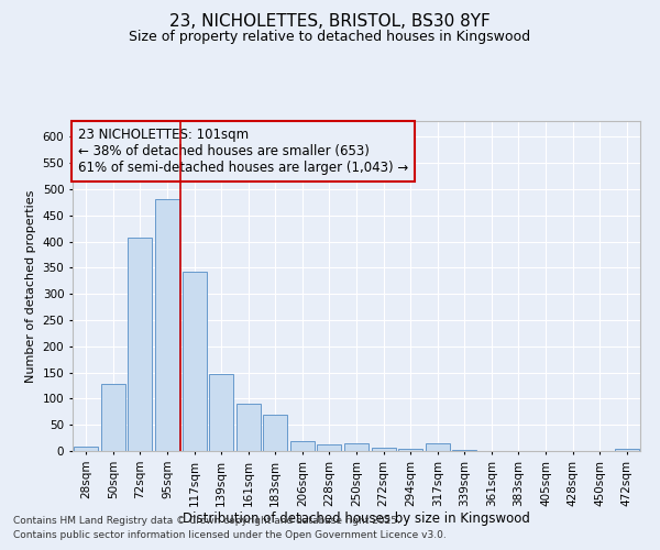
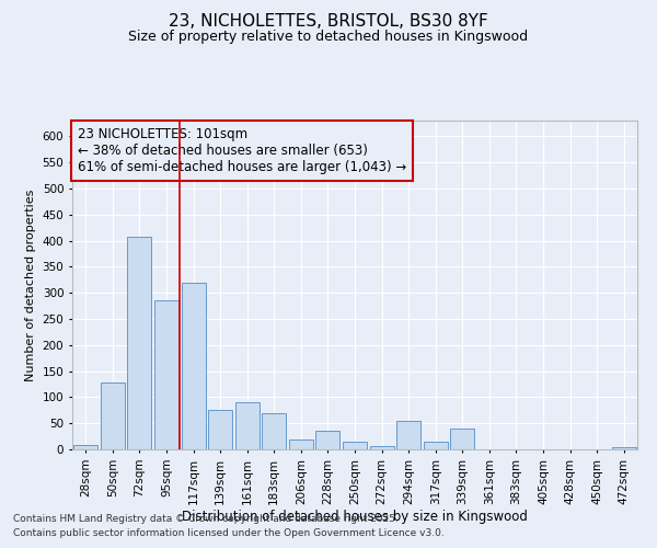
95sqm: 480 -> 285
117sqm: 343 -> 320
139sqm: 148 -> 75
228sqm: 13 -> 35
294sqm: 5 -> 55
339sqm: 3 -> 40
